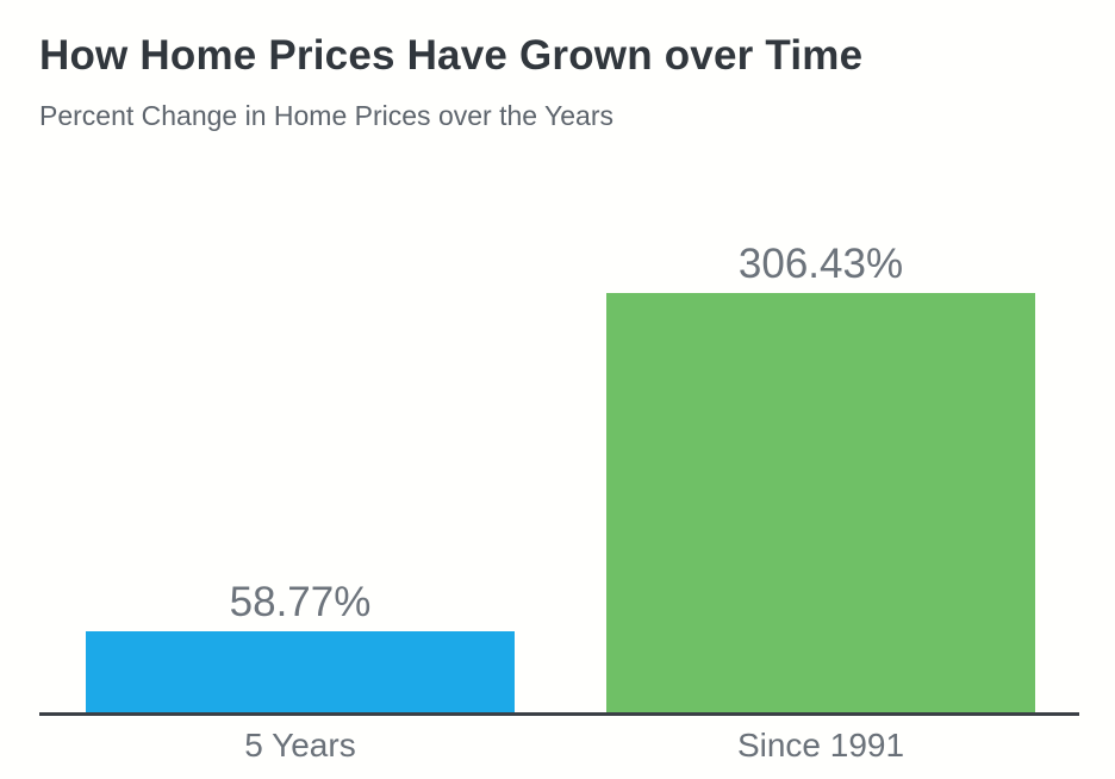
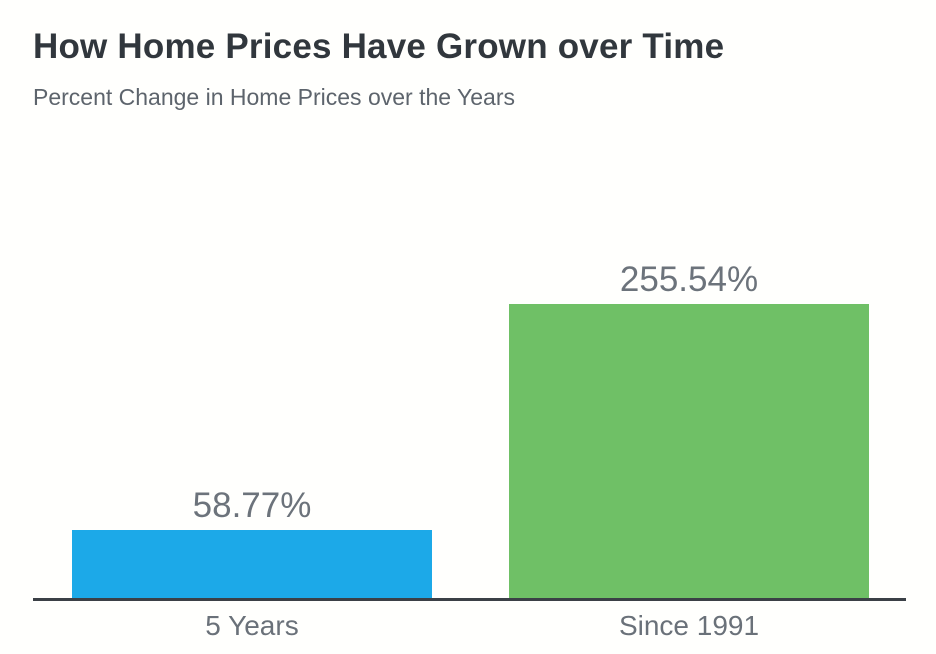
Since 1991: 306.43% -> 255.54%
